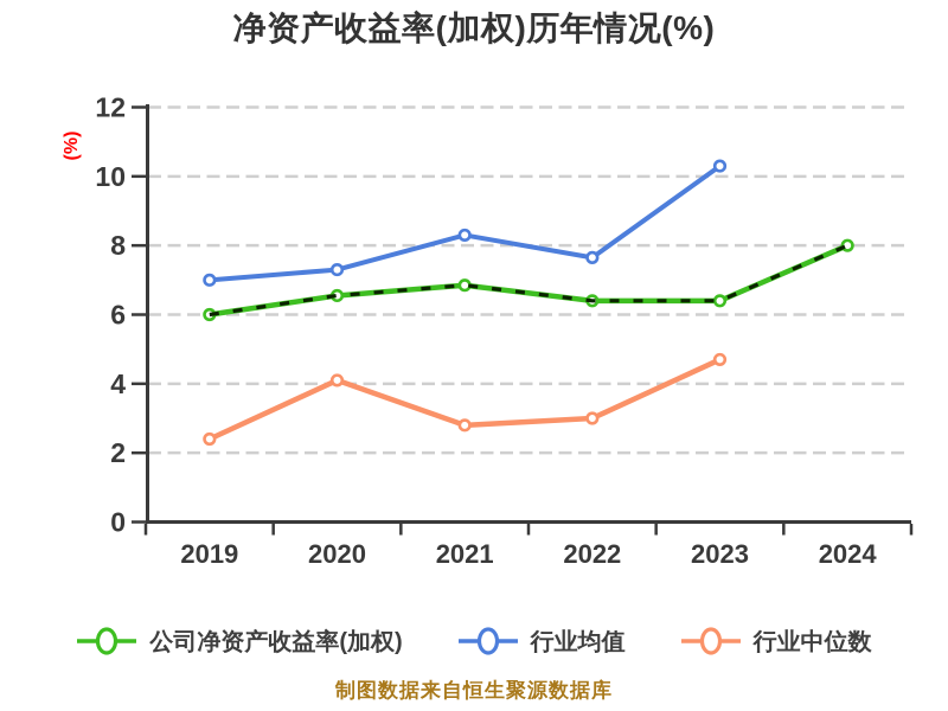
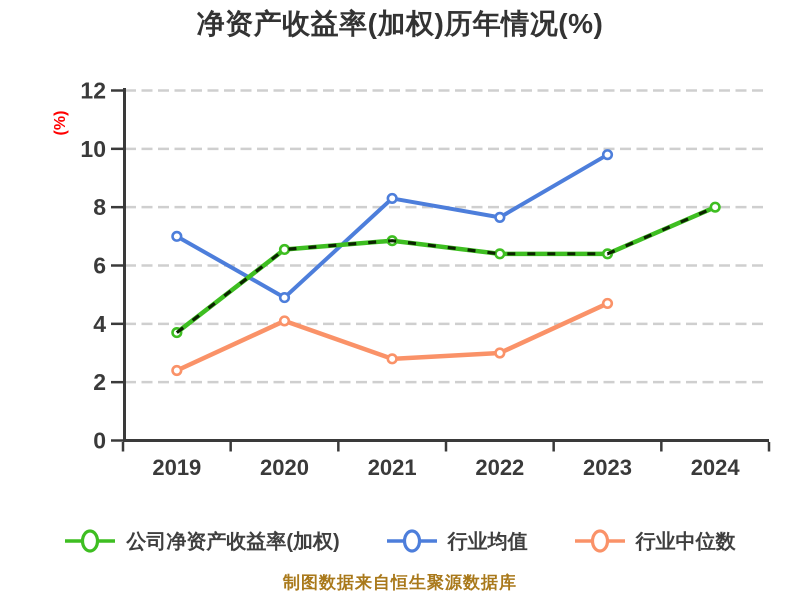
公司净资产收益率(加权)/2019: 6.0 -> 3.7
行业均值/2020: 7.3 -> 4.9
行业均值/2023: 10.3 -> 9.8
